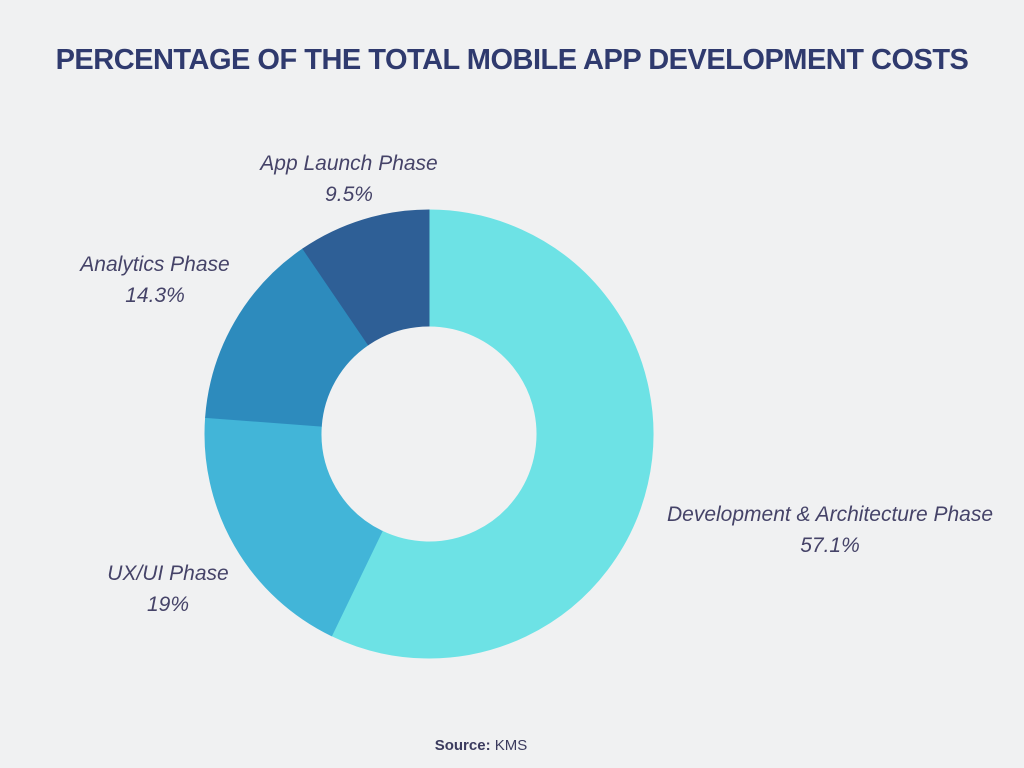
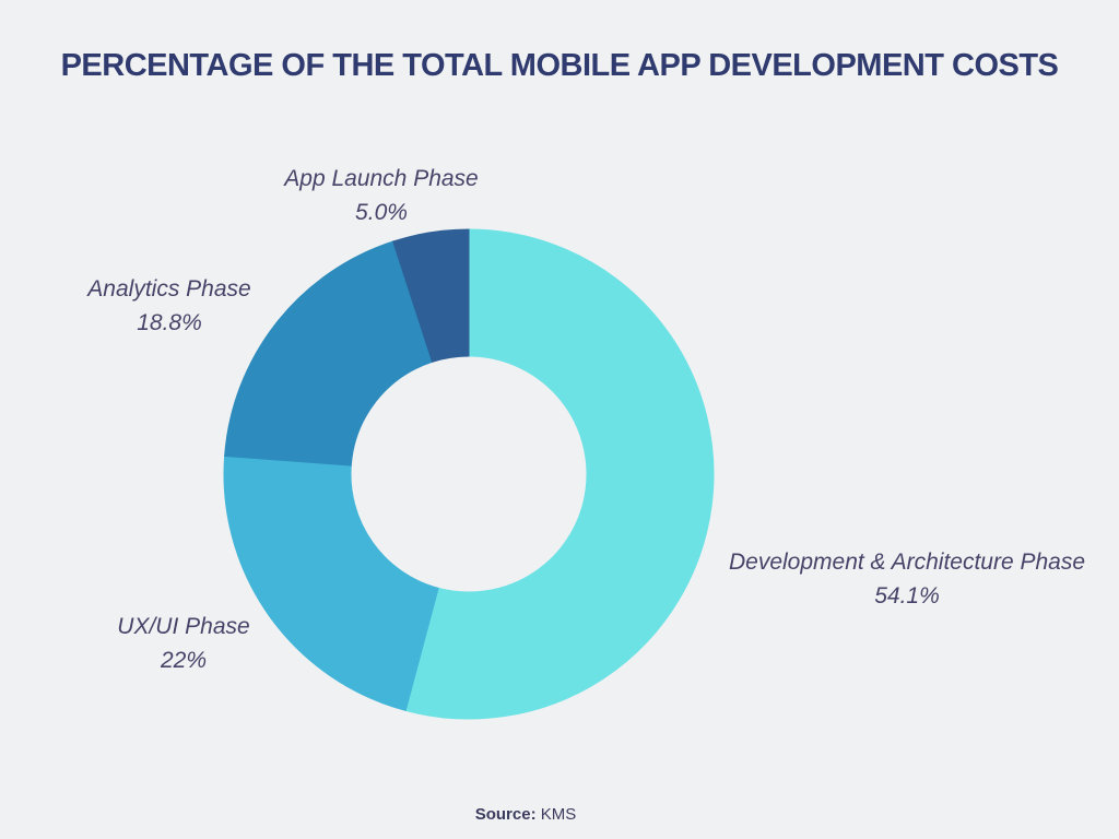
Development & Architecture Phase: 57.1% -> 54.1%
UX/UI Phase: 19% -> 22%
Analytics Phase: 14.3% -> 18.8%
App Launch Phase: 9.5% -> 5.0%
